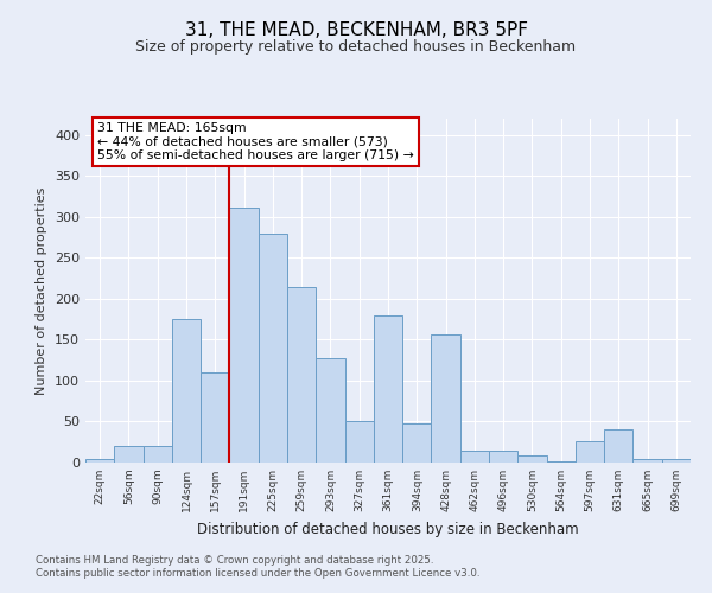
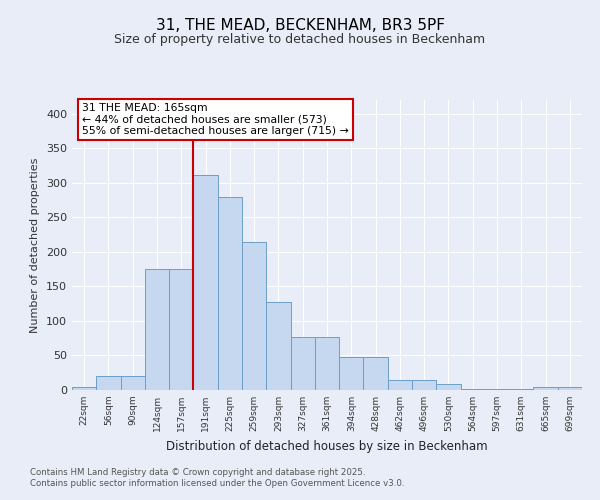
157sqm: 110 -> 175
327sqm: 50 -> 77
361sqm: 180 -> 77
428sqm: 156 -> 48
597sqm: 26 -> 2
631sqm: 40 -> 2
